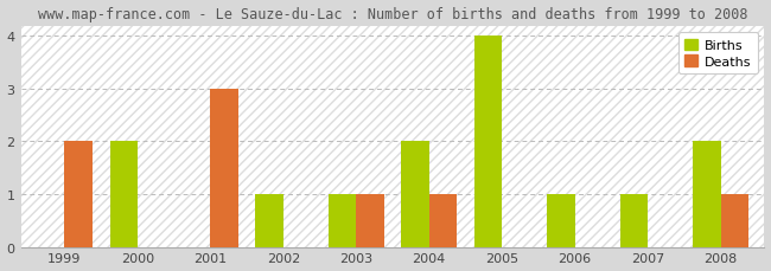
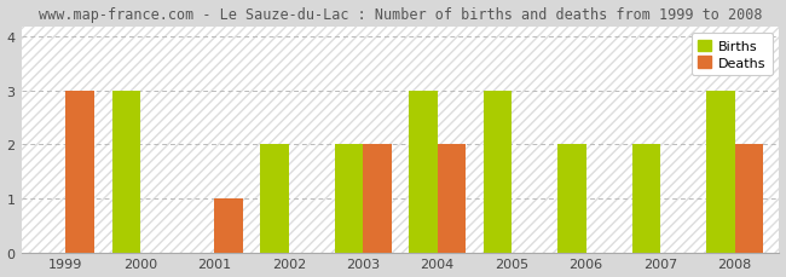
Deaths/1999: 2 -> 3
Births/2000: 2 -> 3
Deaths/2001: 3 -> 1
Births/2002: 1 -> 2
Births/2003: 1 -> 2
Deaths/2003: 1 -> 2
Births/2004: 2 -> 3
Deaths/2004: 1 -> 2
Births/2005: 4 -> 3
Births/2006: 1 -> 2
Births/2007: 1 -> 2
Births/2008: 2 -> 3
Deaths/2008: 1 -> 2
